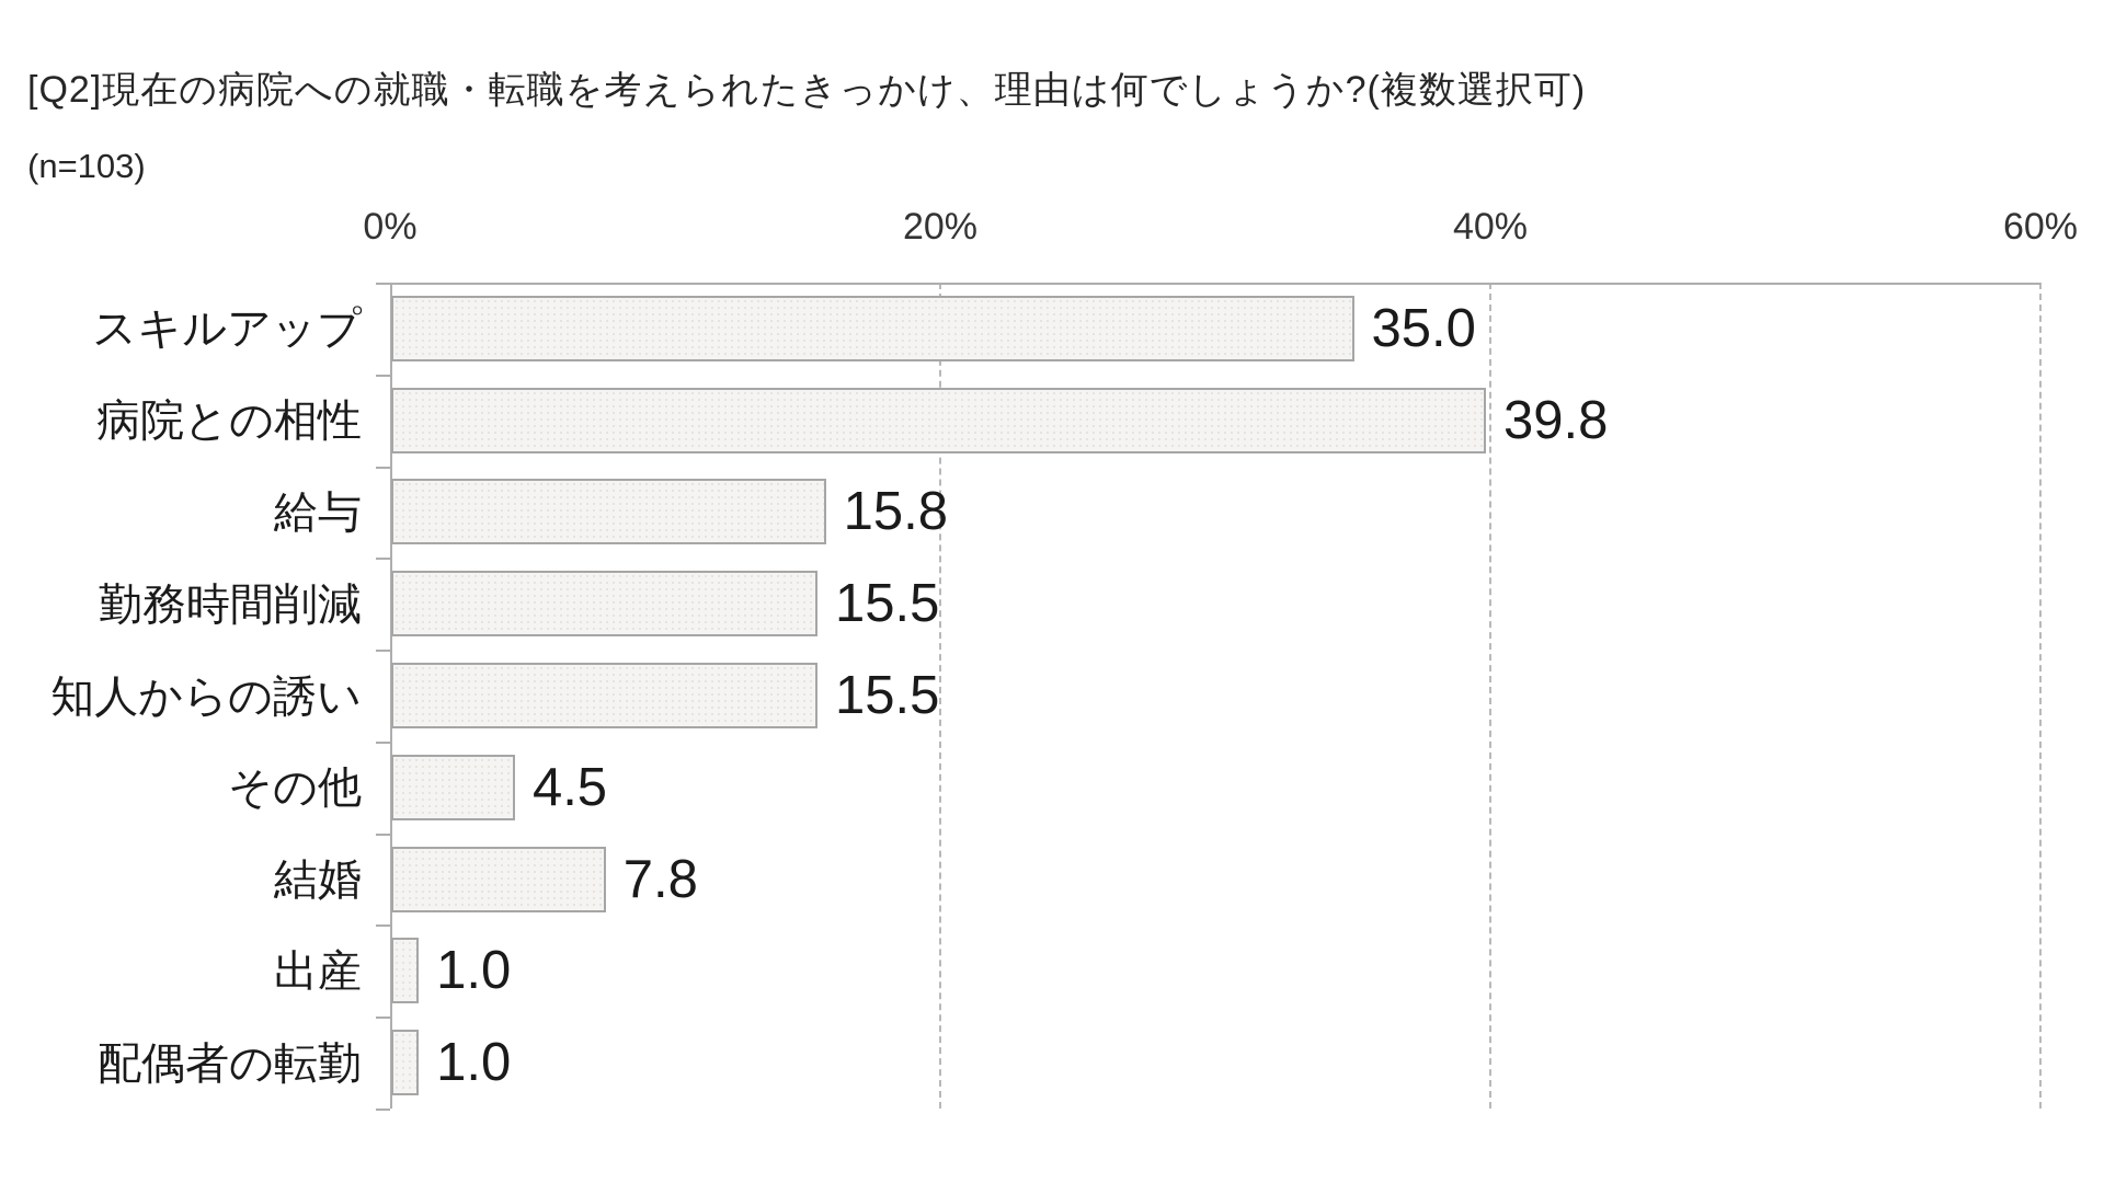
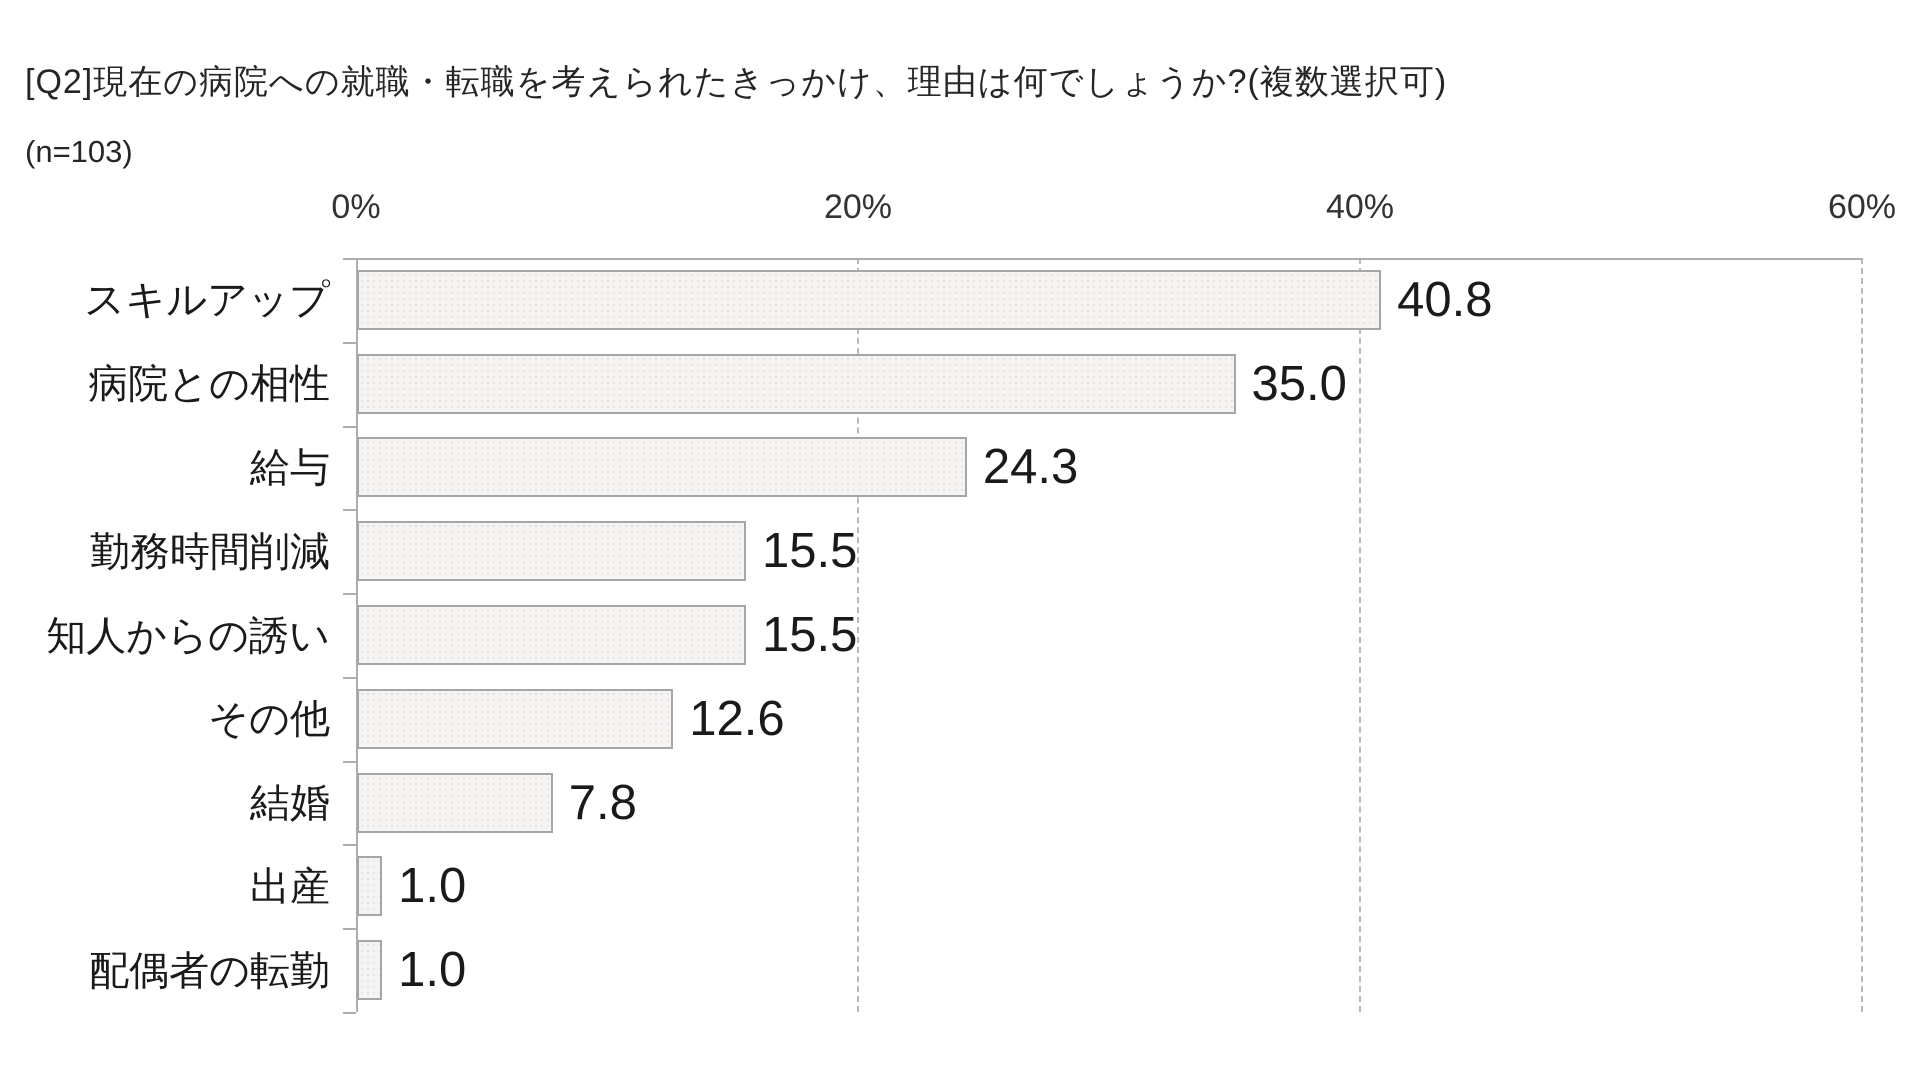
スキルアップ: 35.0 -> 40.8
病院との相性: 39.8 -> 35.0
給与: 15.8 -> 24.3
その他: 4.5 -> 12.6
